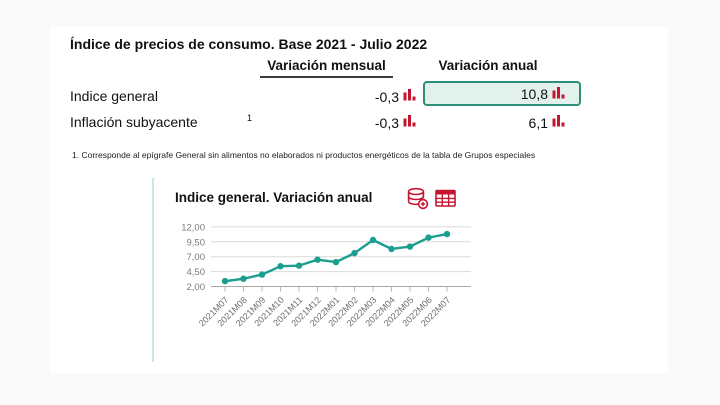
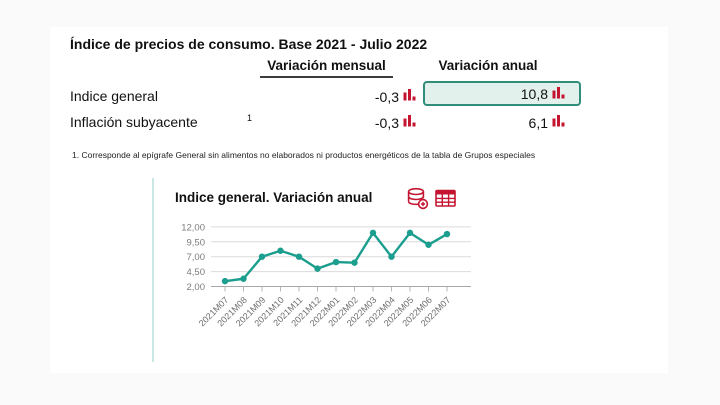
2021M09: 4 -> 7
2021M10: 5 -> 8
2021M11: 6 -> 7
2021M12: 6 -> 5
2022M02: 8 -> 6
2022M03: 10 -> 11
2022M04: 8 -> 7
2022M05: 9 -> 11
2022M06: 10 -> 9
